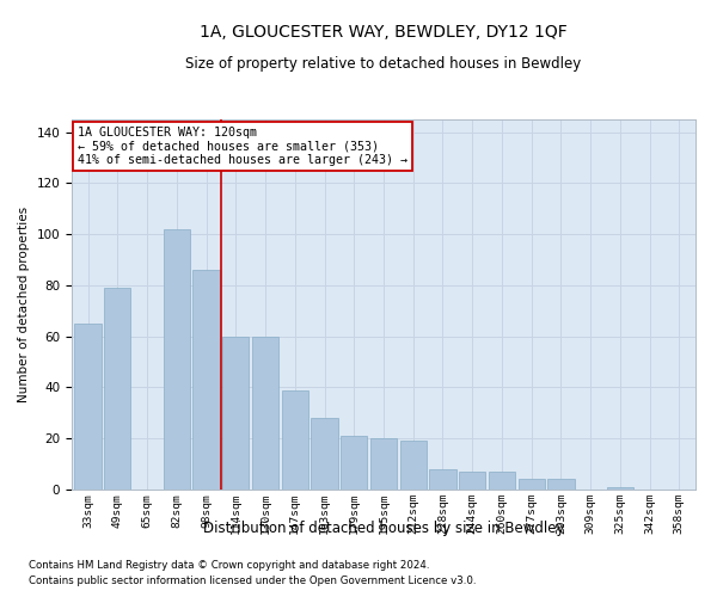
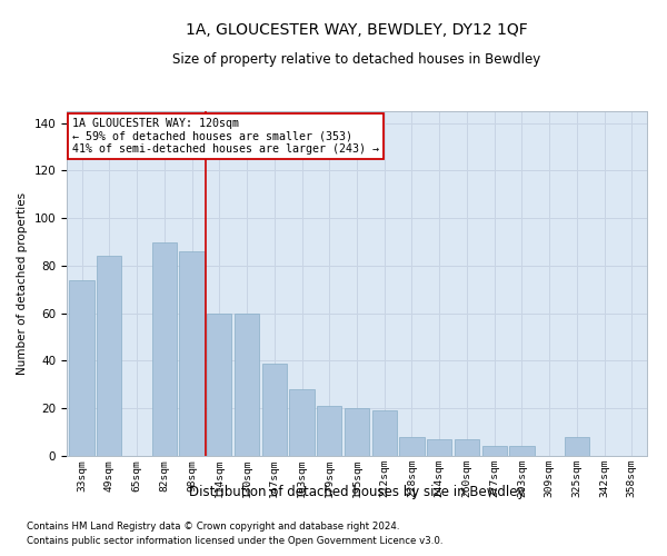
33sqm: 65 -> 74
49sqm: 79 -> 84
82sqm: 102 -> 90
325sqm: 1 -> 8
